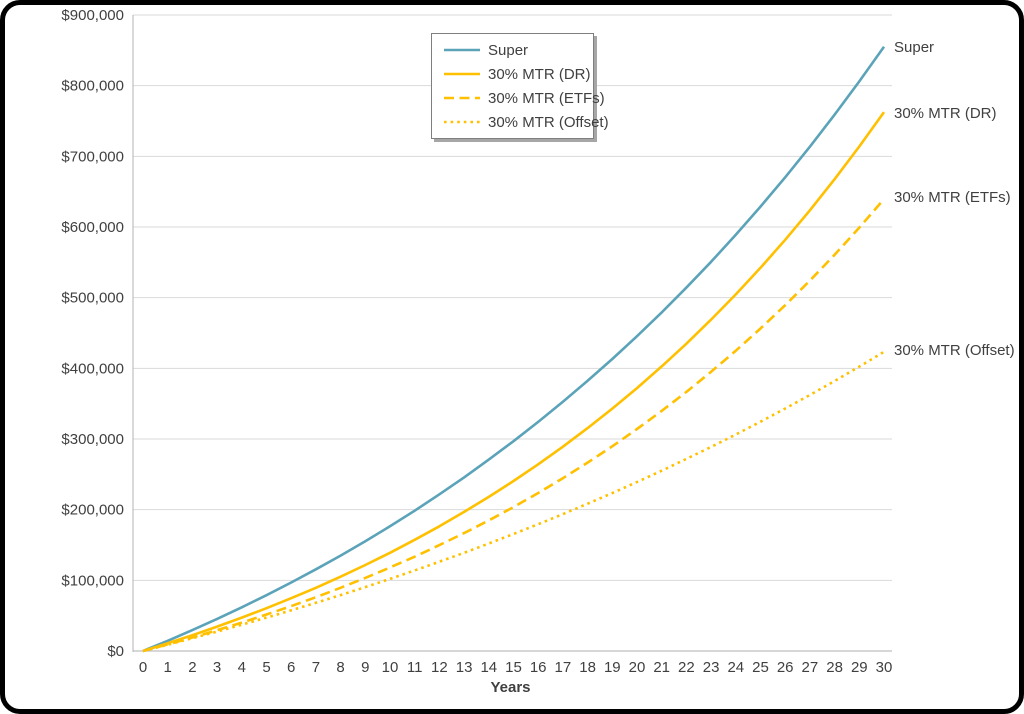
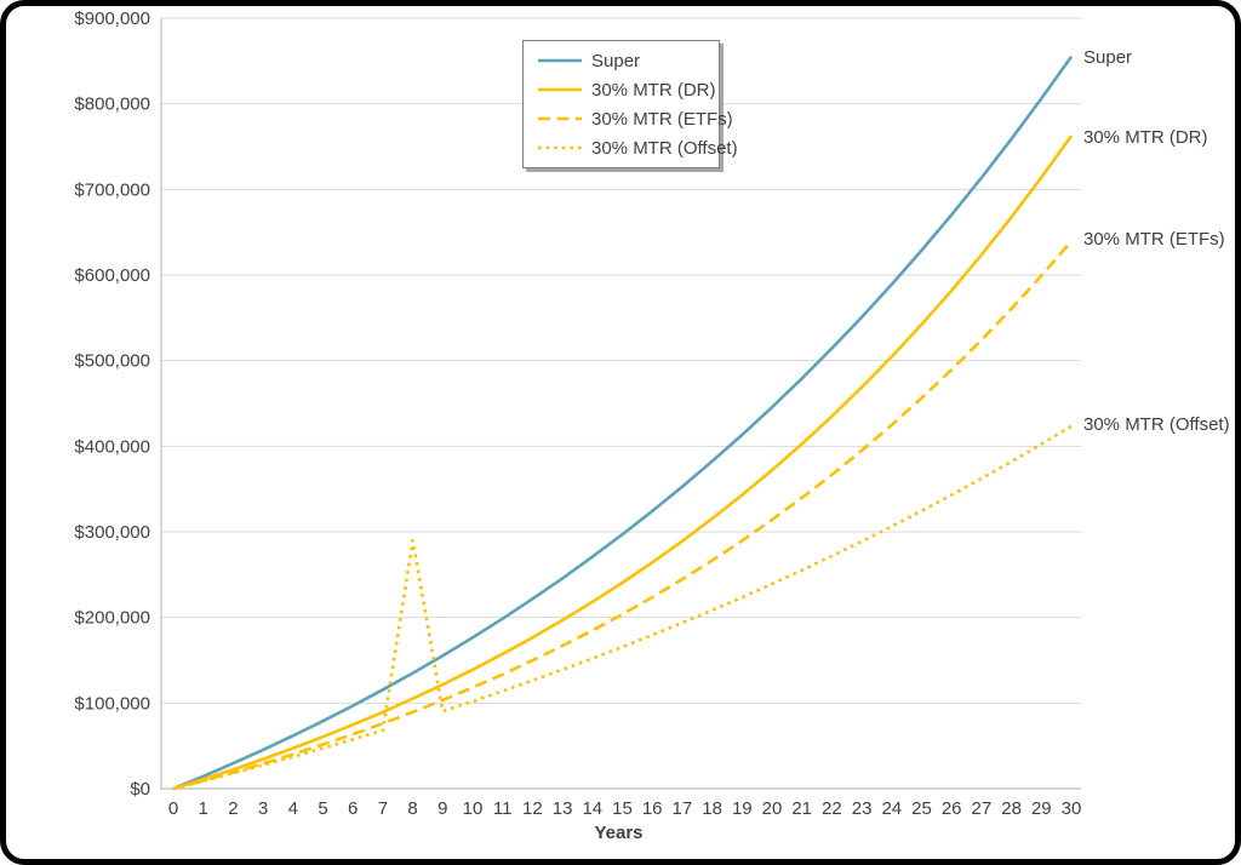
30% MTR (Offset)/8: $80000 -> $290000
